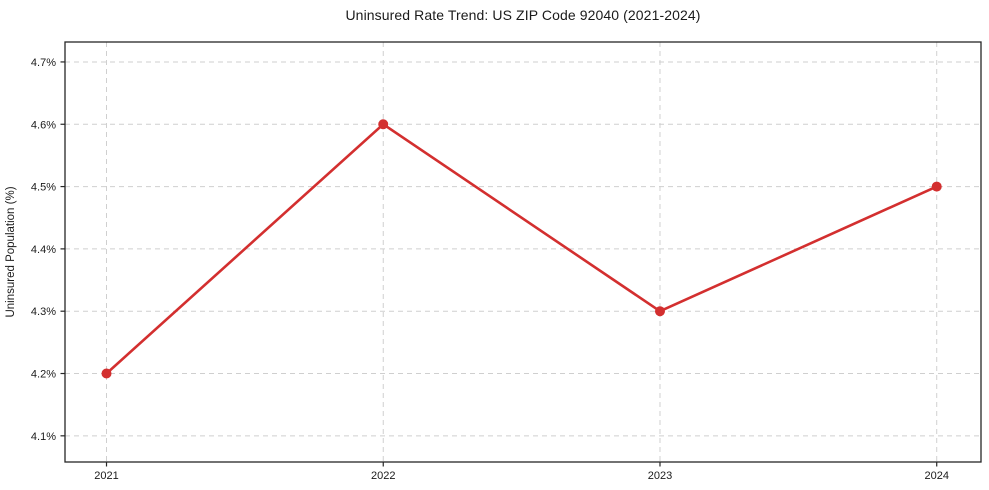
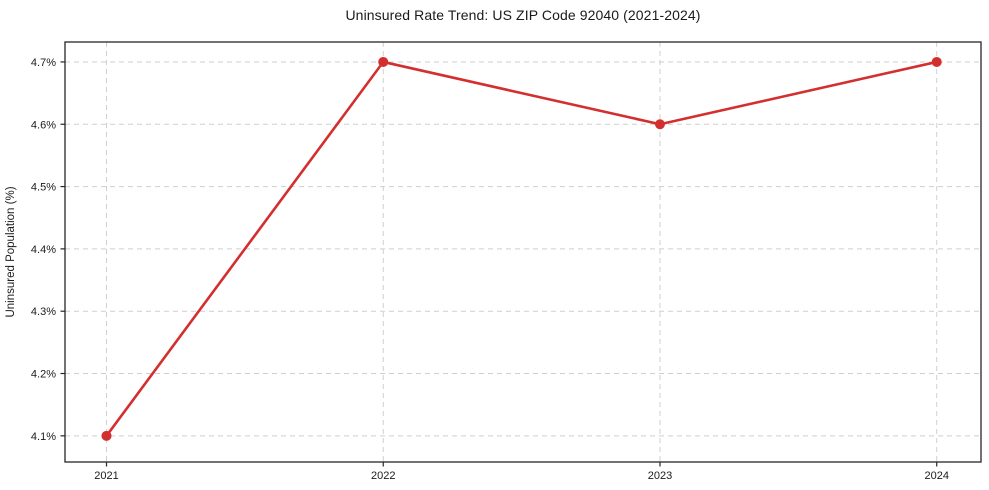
2021: 4.2% -> 4.1%
2022: 4.6% -> 4.7%
2023: 4.3% -> 4.6%
2024: 4.5% -> 4.7%
